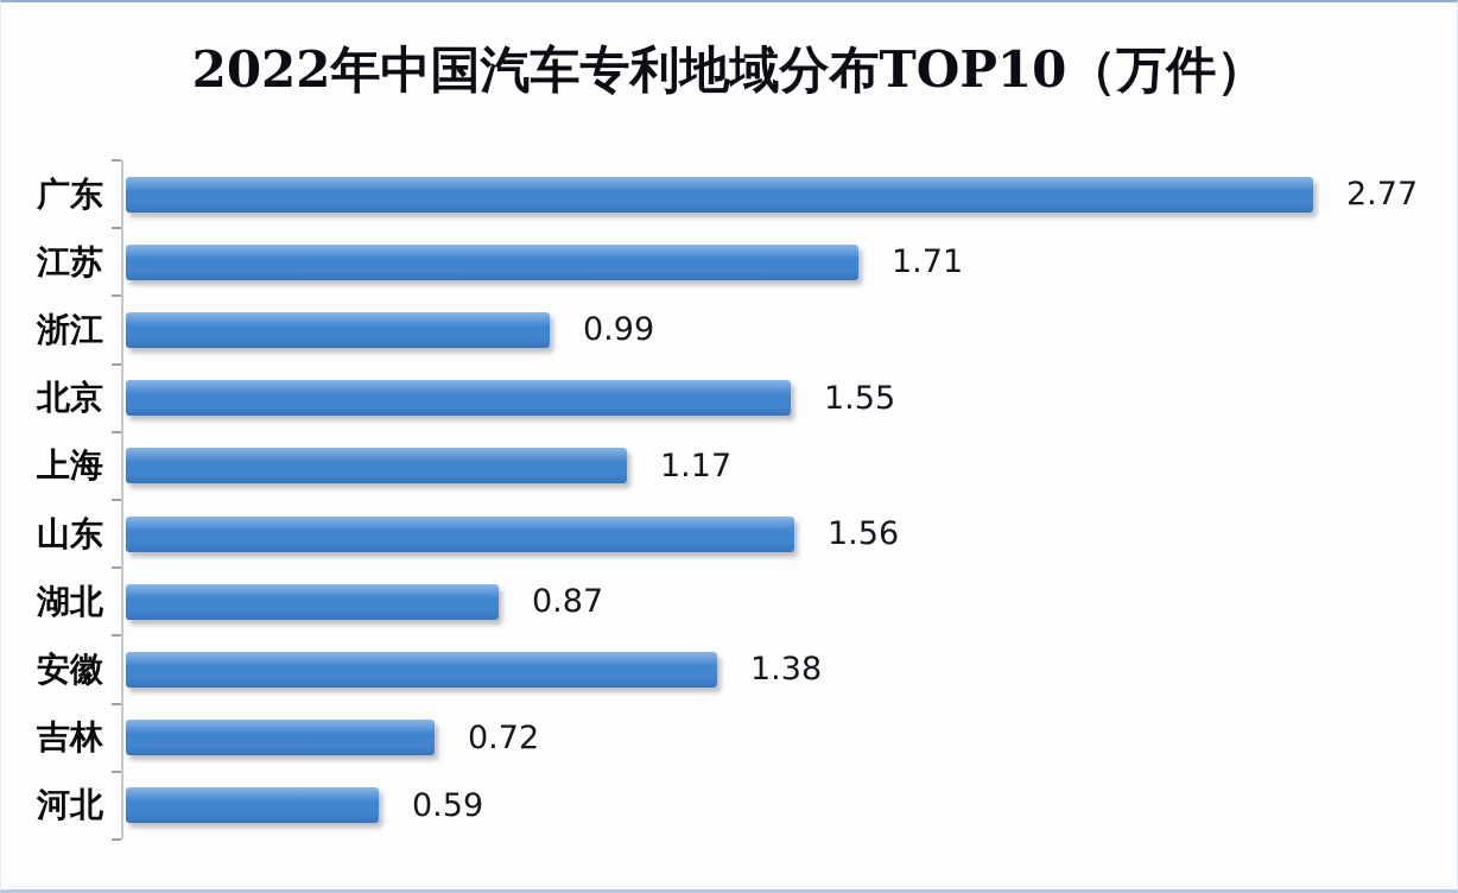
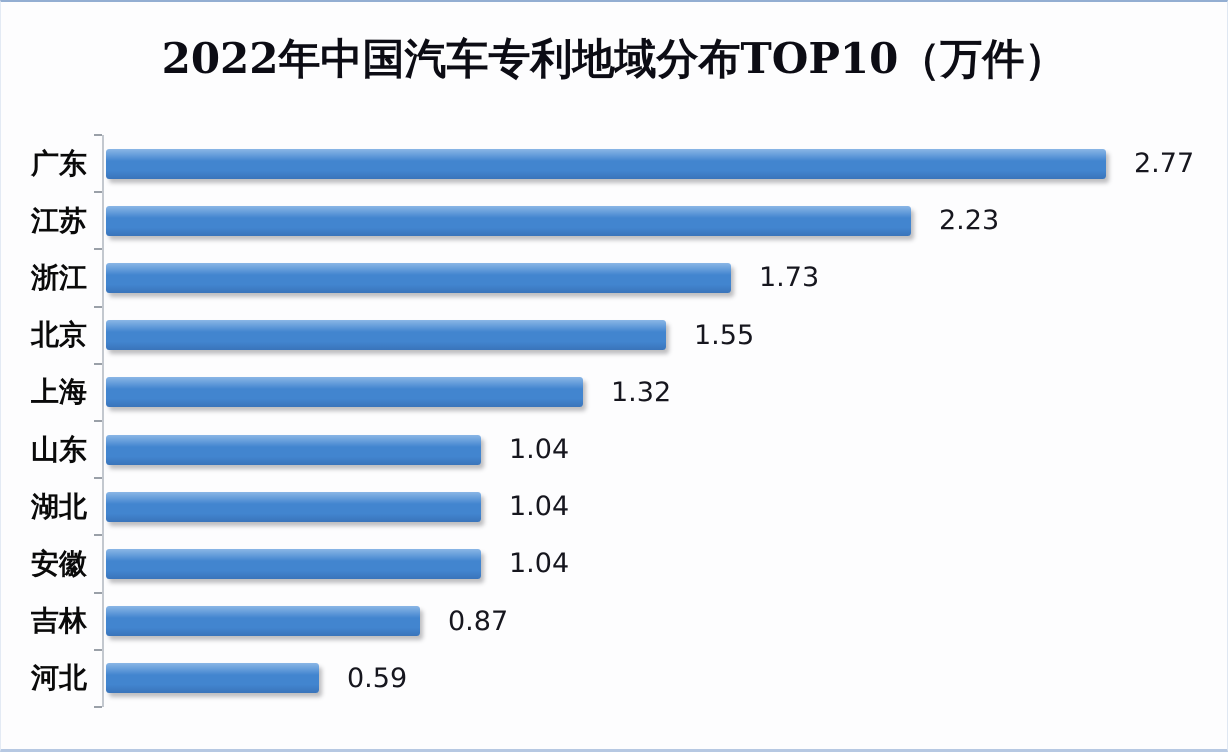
江苏: 1.71 -> 2.23
浙江: 0.99 -> 1.73
上海: 1.17 -> 1.32
山东: 1.56 -> 1.04
湖北: 0.87 -> 1.04
安徽: 1.38 -> 1.04
吉林: 0.72 -> 0.87
